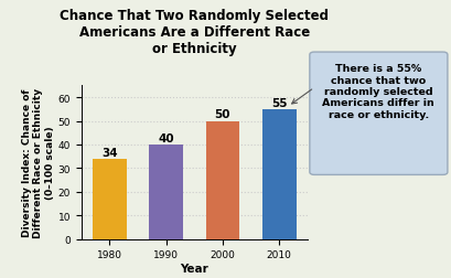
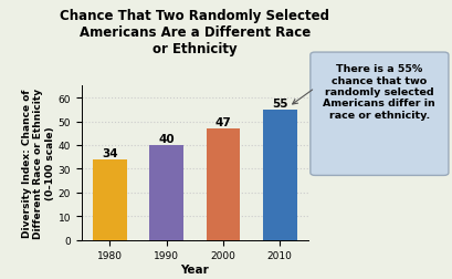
2000: 50 -> 47
